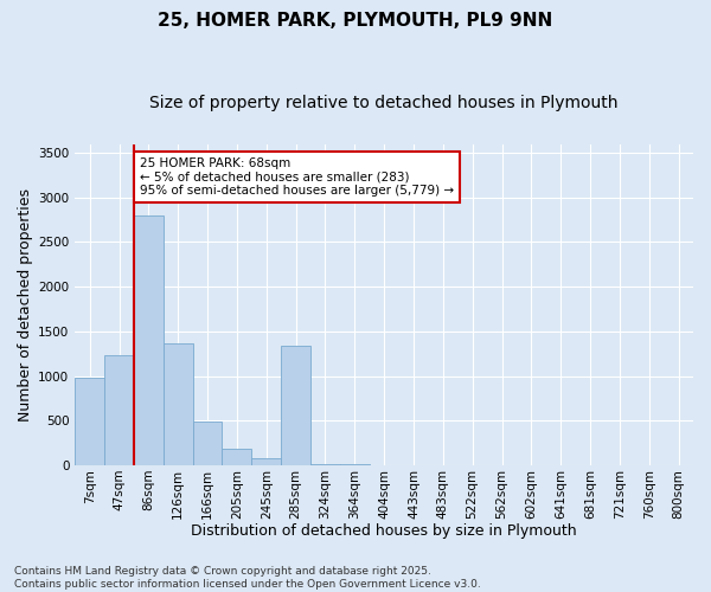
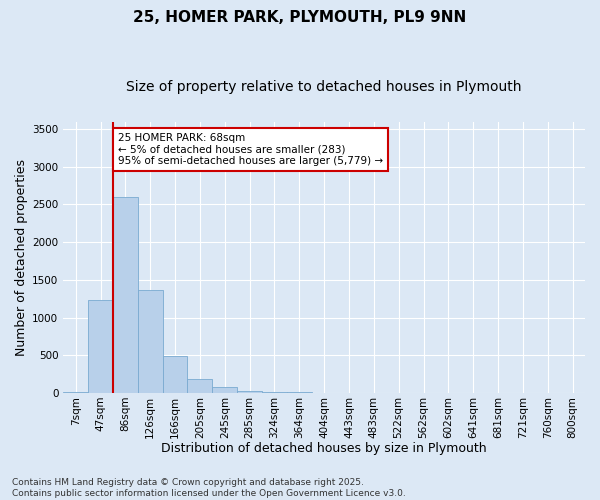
7sqm: 980 -> 10
86sqm: 2800 -> 2600
285sqm: 1340 -> 20
